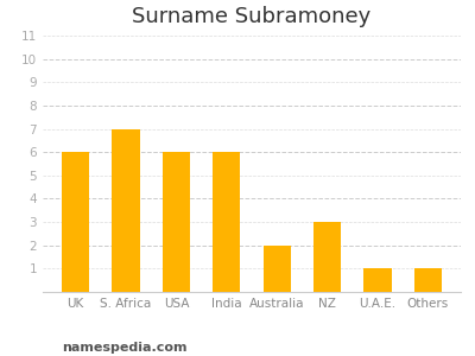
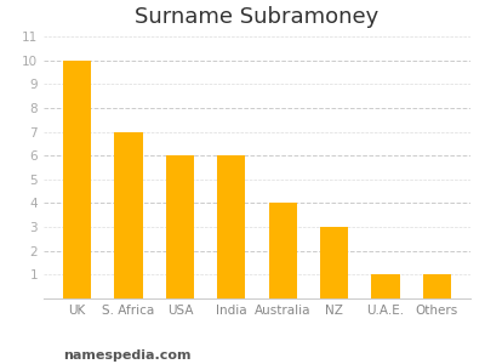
UK: 6 -> 10
Australia: 2 -> 4
